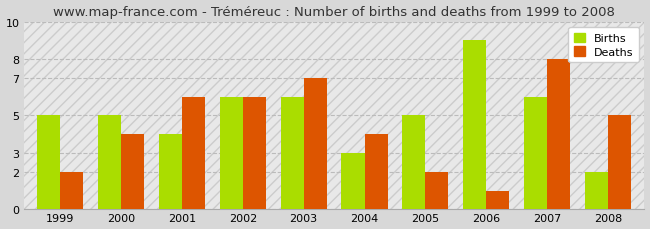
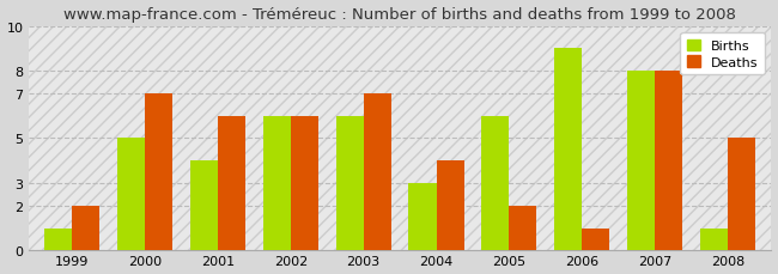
Births/1999: 5 -> 1
Deaths/2000: 4 -> 7
Births/2005: 5 -> 6
Births/2007: 6 -> 8
Births/2008: 2 -> 1
